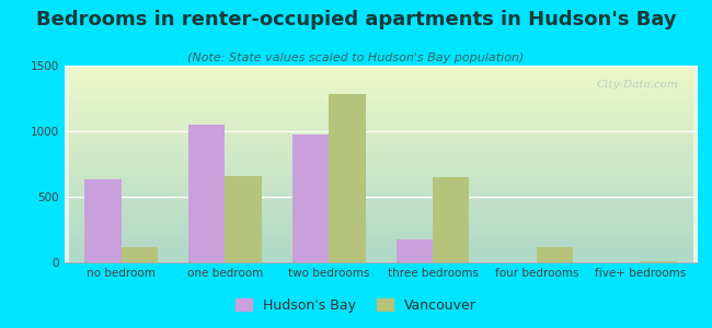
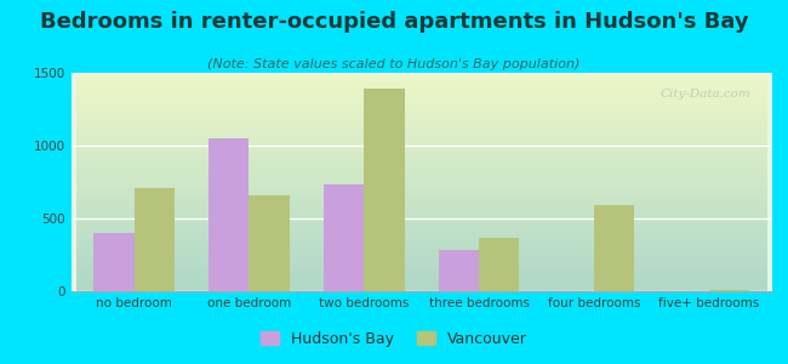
Hudson's Bay/no bedroom: 630 -> 400
Vancouver/no bedroom: 120 -> 710
Hudson's Bay/two bedrooms: 980 -> 730
Vancouver/two bedrooms: 1280 -> 1390
Hudson's Bay/three bedrooms: 180 -> 280
Vancouver/three bedrooms: 650 -> 370
Vancouver/four bedrooms: 120 -> 590
